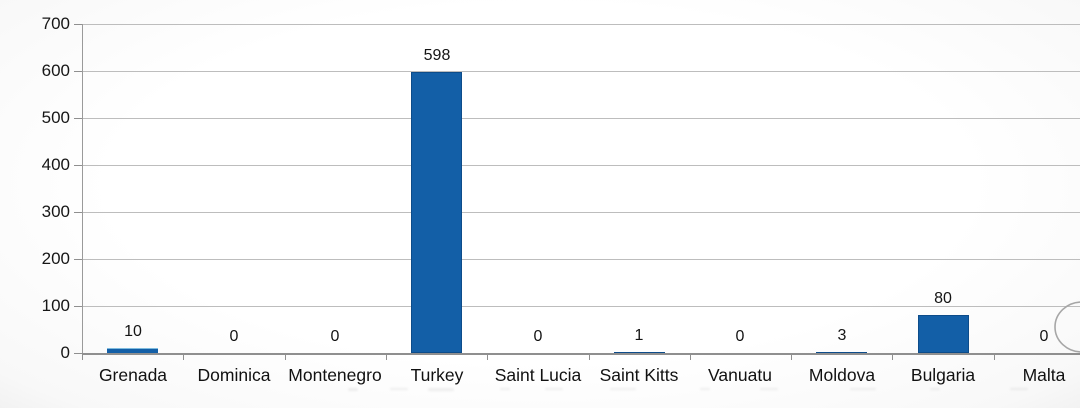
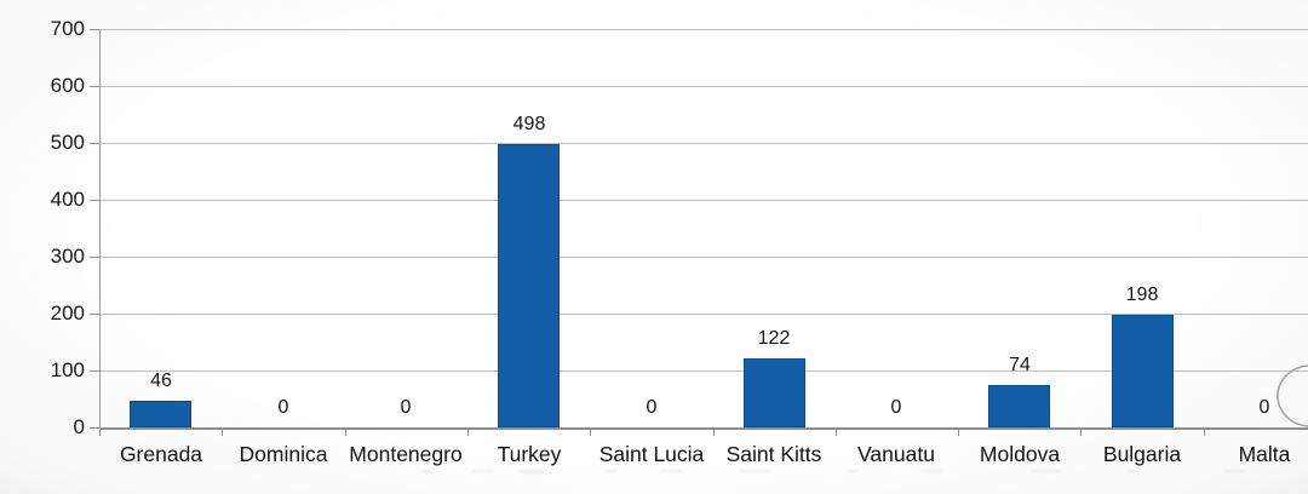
Grenada: 10 -> 46
Turkey: 598 -> 498
Saint Kitts: 1 -> 122
Moldova: 3 -> 74
Bulgaria: 80 -> 198
